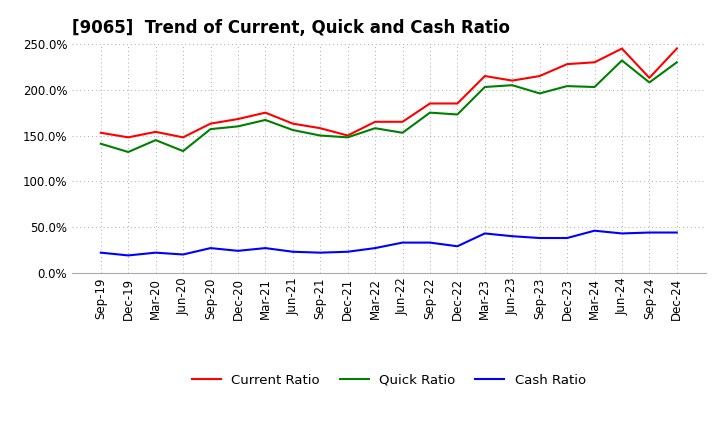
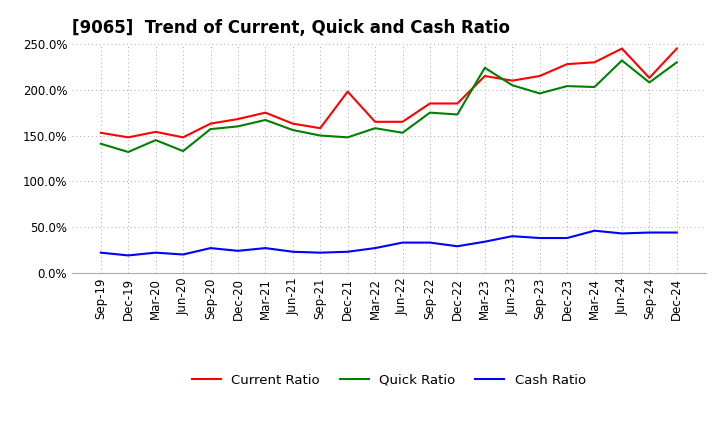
Current Ratio/Dec-21: 150% -> 198%
Quick Ratio/Mar-23: 203% -> 224%
Cash Ratio/Mar-23: 43% -> 34%
